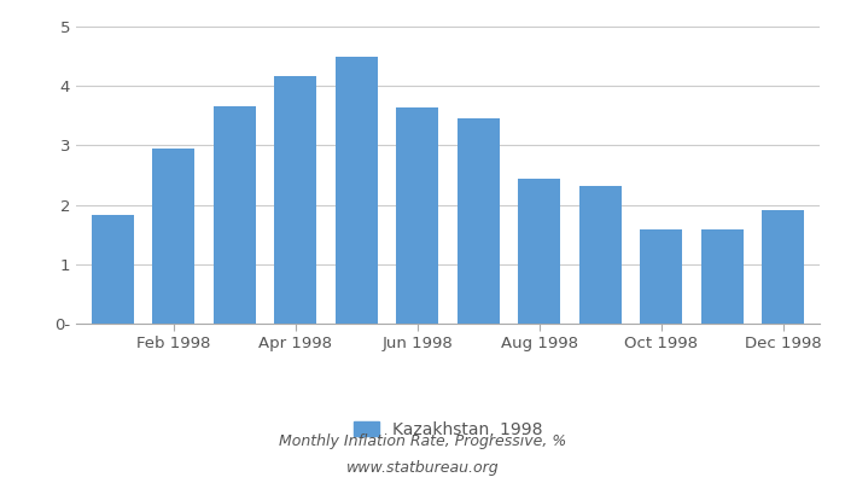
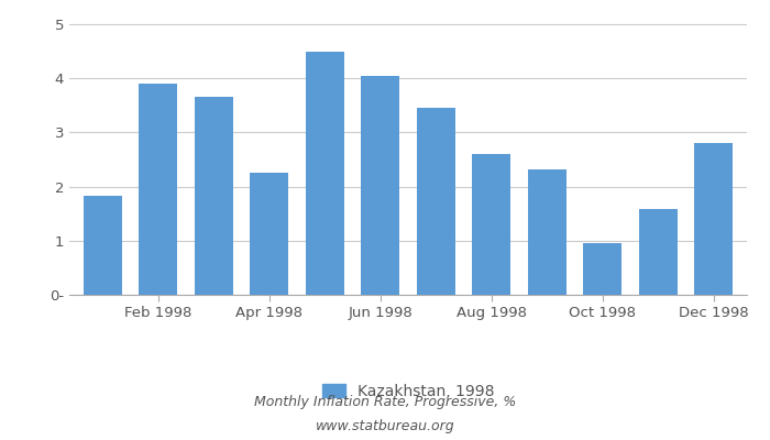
Feb 1998: 2.95 -> 3.90
Apr 1998: 4.17 -> 2.25
Jun 1998: 3.63 -> 4.05
Aug 1998: 2.43 -> 2.60
Oct 1998: 1.58 -> 0.95
Dec 1998: 1.90 -> 2.80
